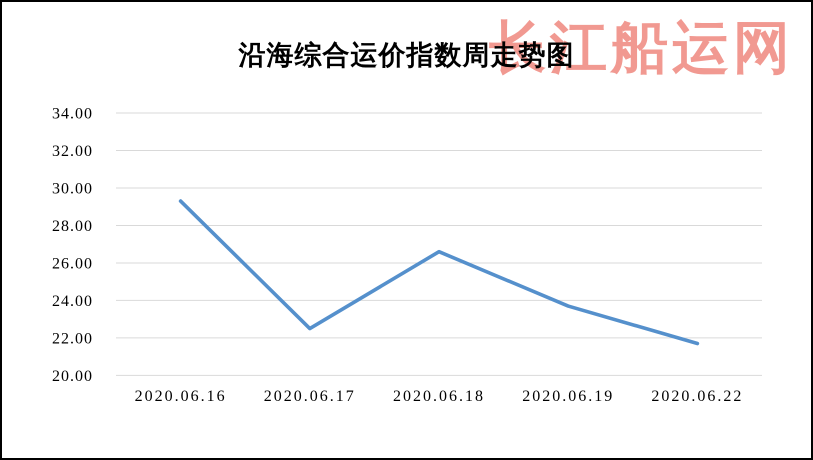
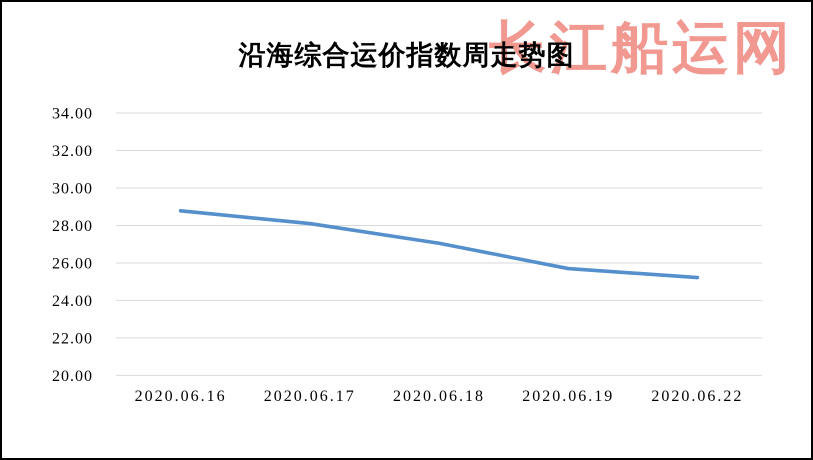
2020.06.16: 29.3 -> 28.8
2020.06.17: 22.5 -> 28.1
2020.06.18: 26.6 -> 27.1
2020.06.19: 23.7 -> 25.7
2020.06.22: 21.7 -> 25.2
